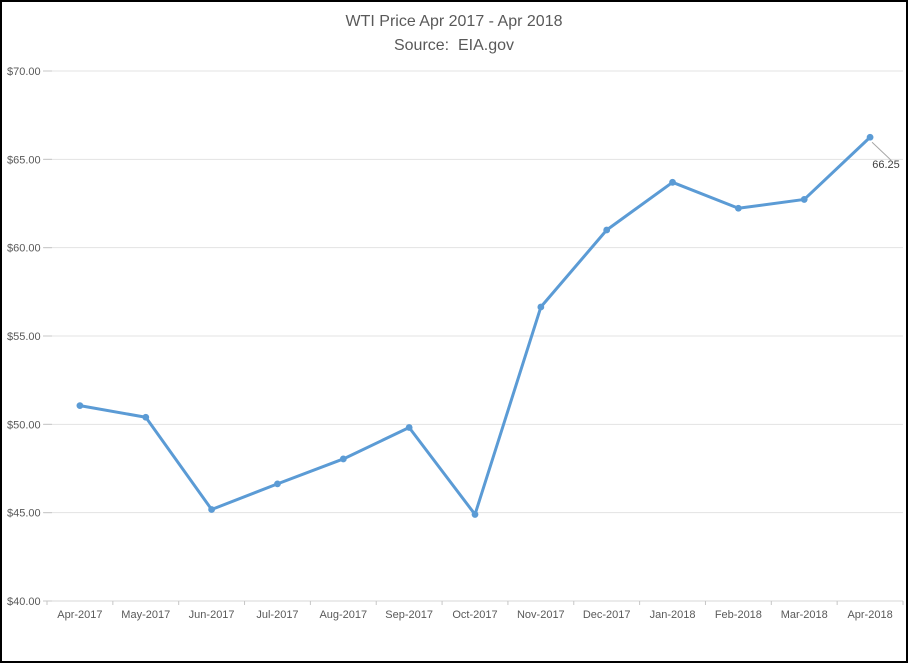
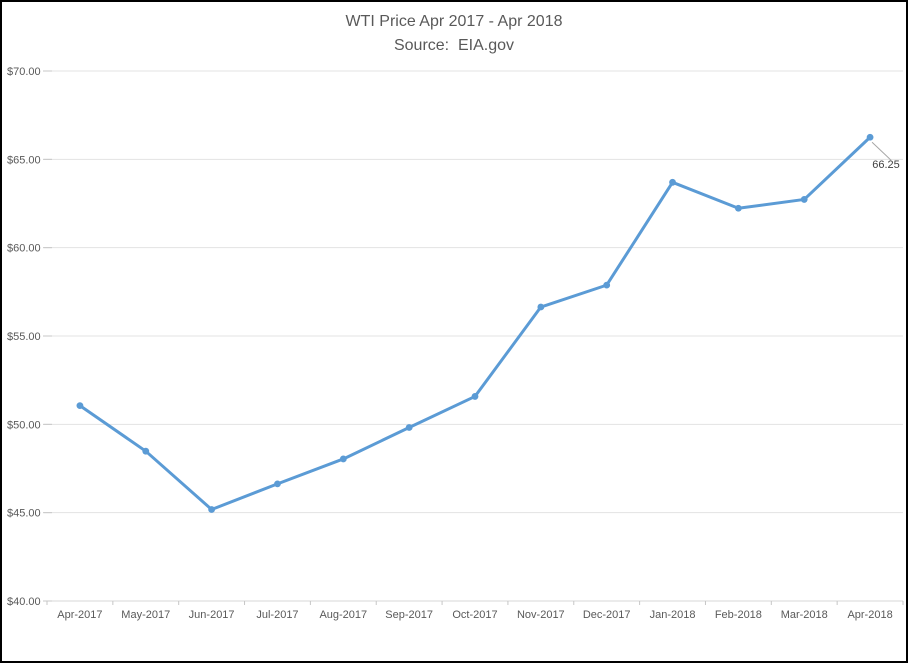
May-2017: $50.4 -> $48.5
Oct-2017: $44.9 -> $51.6
Dec-2017: $61.0 -> $57.9
